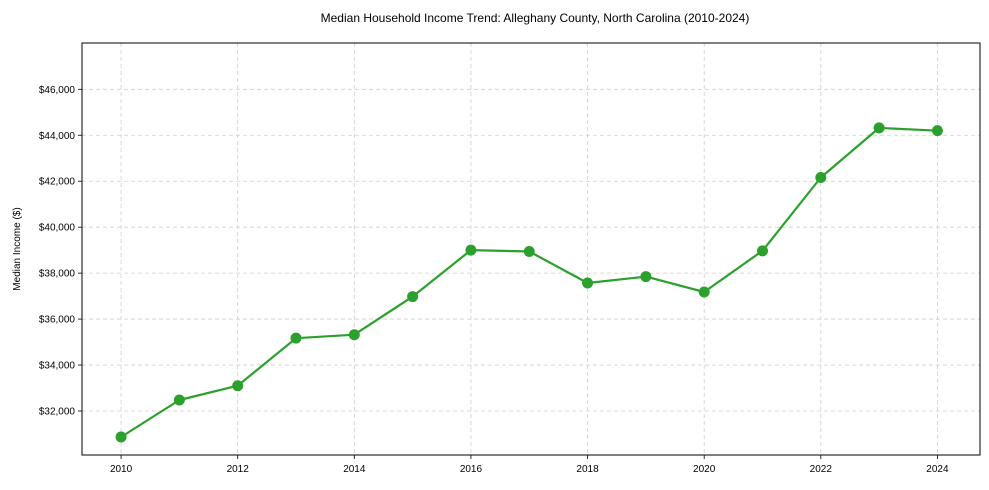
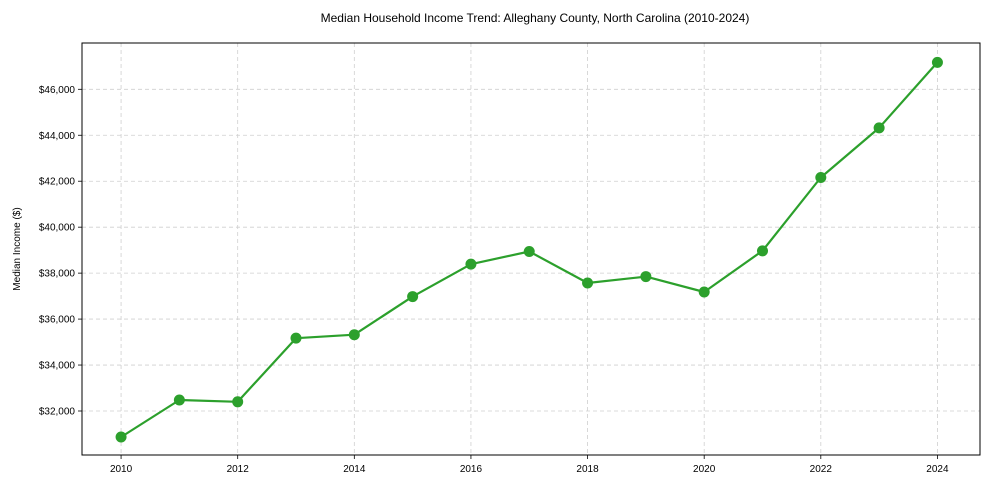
2012: $33100 -> $32400
2016: $39000 -> $38400
2024: $44200 -> $47200
